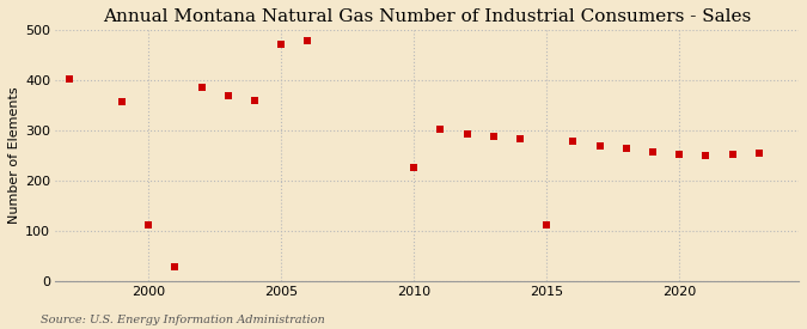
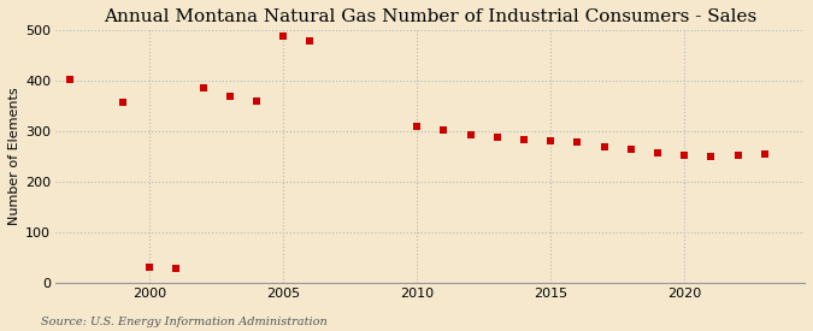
2000: 110 -> 30
2005: 470 -> 487
2010: 225 -> 308
2015: 110 -> 281
